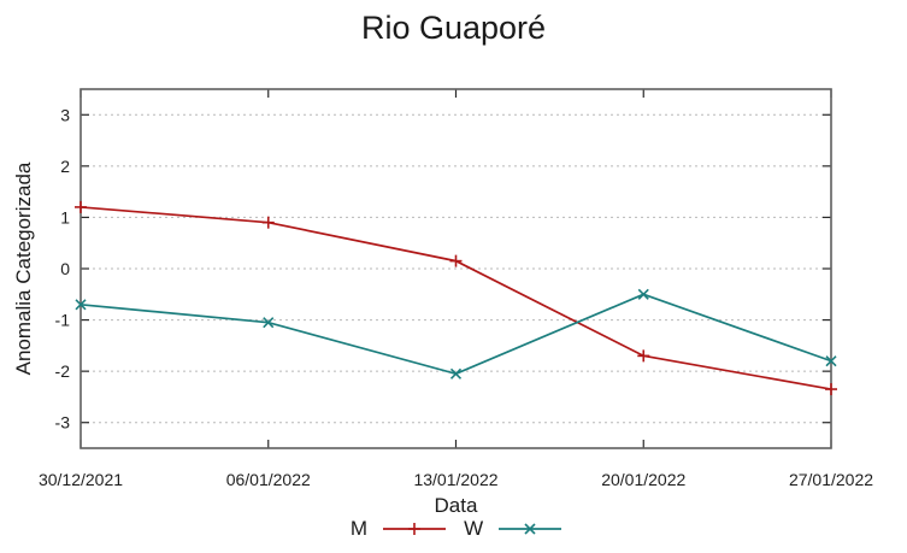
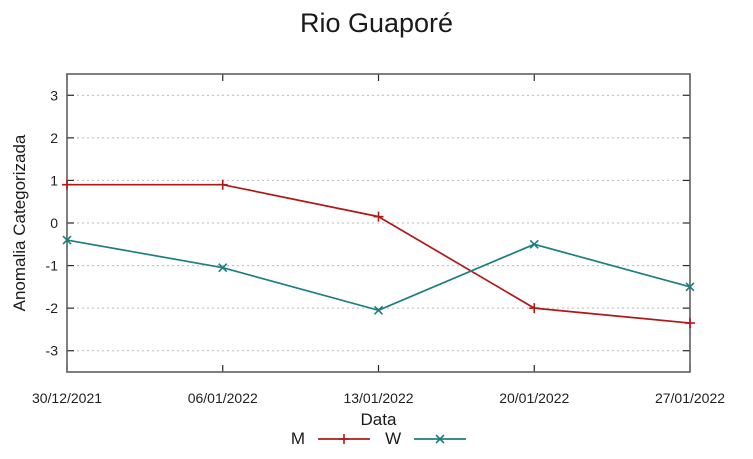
M/30/12/2021: 1.2 -> 0.9
W/30/12/2021: -0.7 -> -0.4
M/20/01/2022: -1.7 -> -2.0
W/27/01/2022: -1.8 -> -1.5
